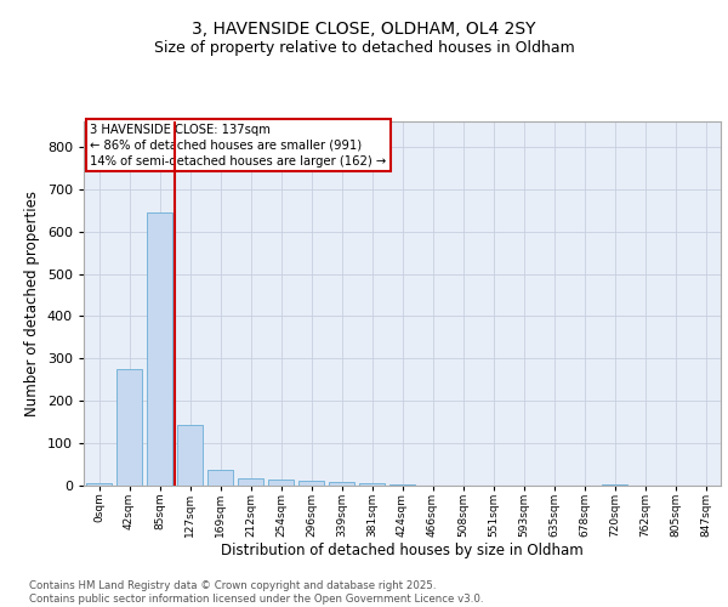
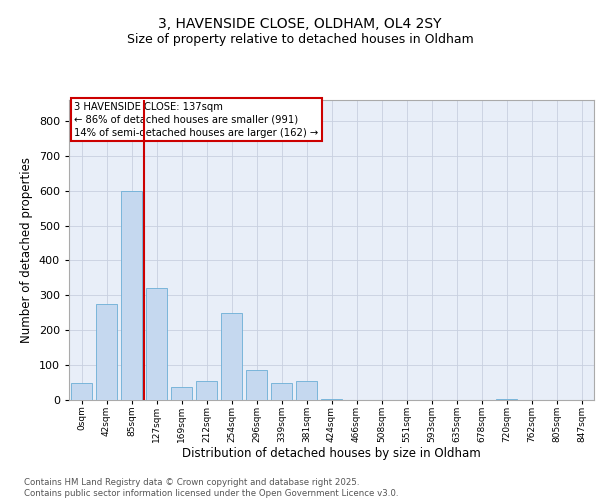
0sqm: 7 -> 50
85sqm: 645 -> 600
127sqm: 143 -> 320
212sqm: 18 -> 55
254sqm: 13 -> 250
296sqm: 12 -> 85
339sqm: 9 -> 50
381sqm: 5 -> 55
